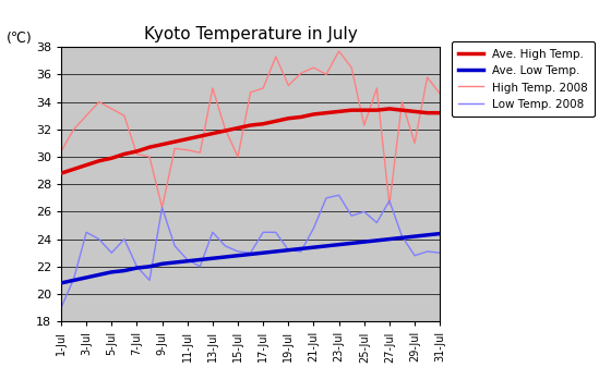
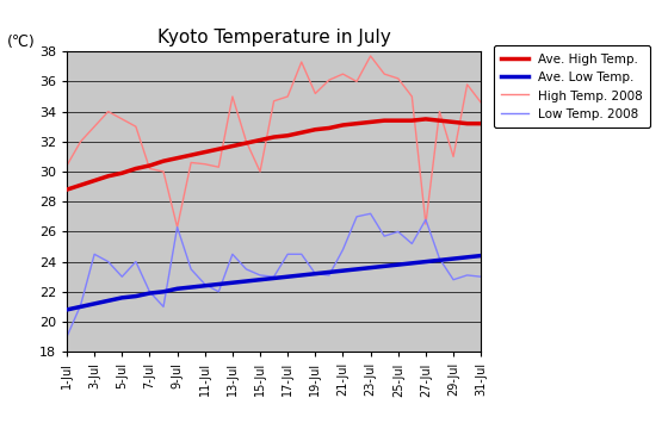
High Temp. 2008/25-Jul: 32.3 -> 36.2
